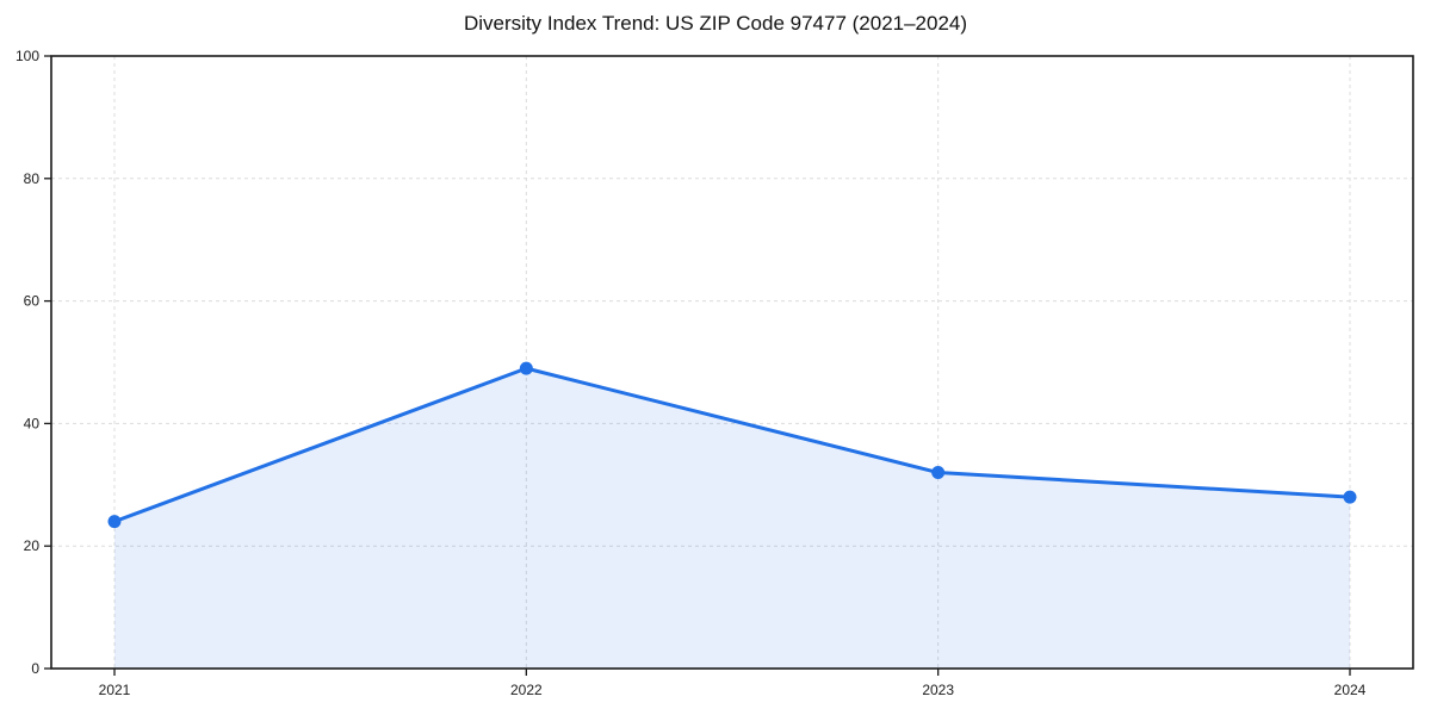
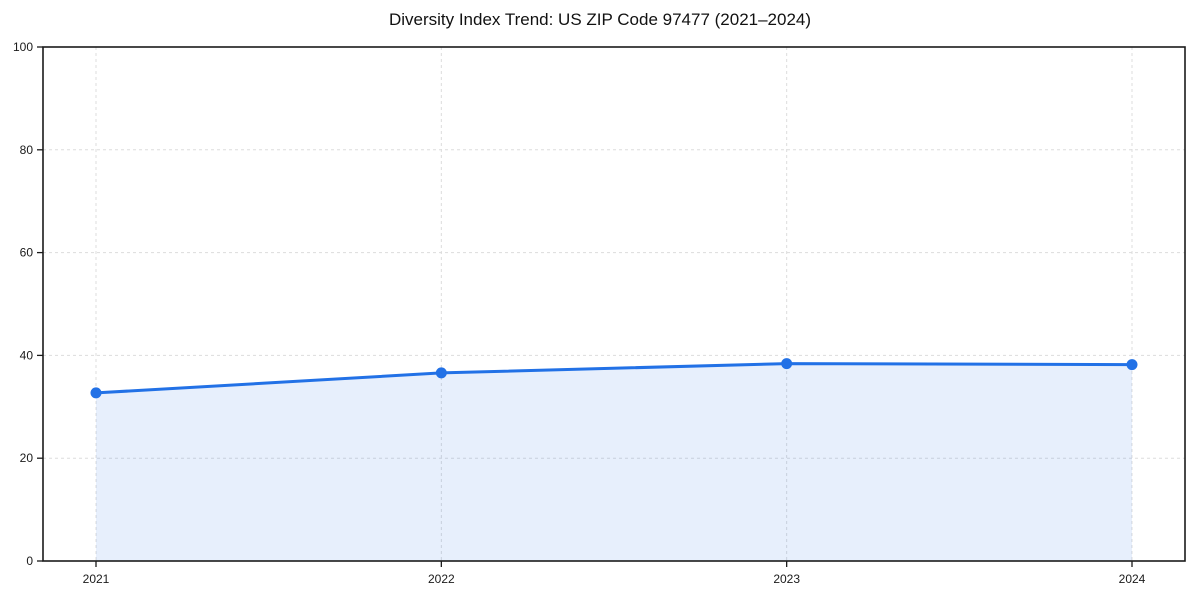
2021: 24 -> 33
2022: 49 -> 37
2023: 32 -> 38
2024: 28 -> 38
